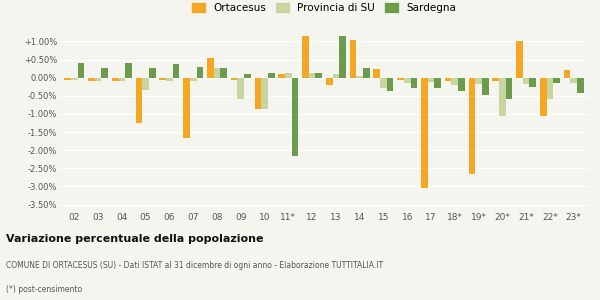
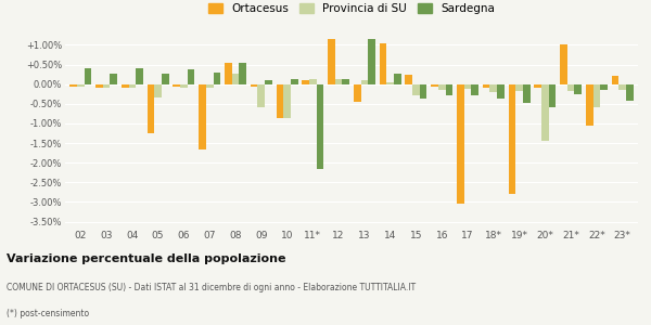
Sardegna/08: 0.28% -> 0.55%
Ortacesus/13: -0.20% -> -0.45%
Ortacesus/19*: -2.65% -> -2.80%
Provincia di SU/20*: -1.05% -> -1.45%
